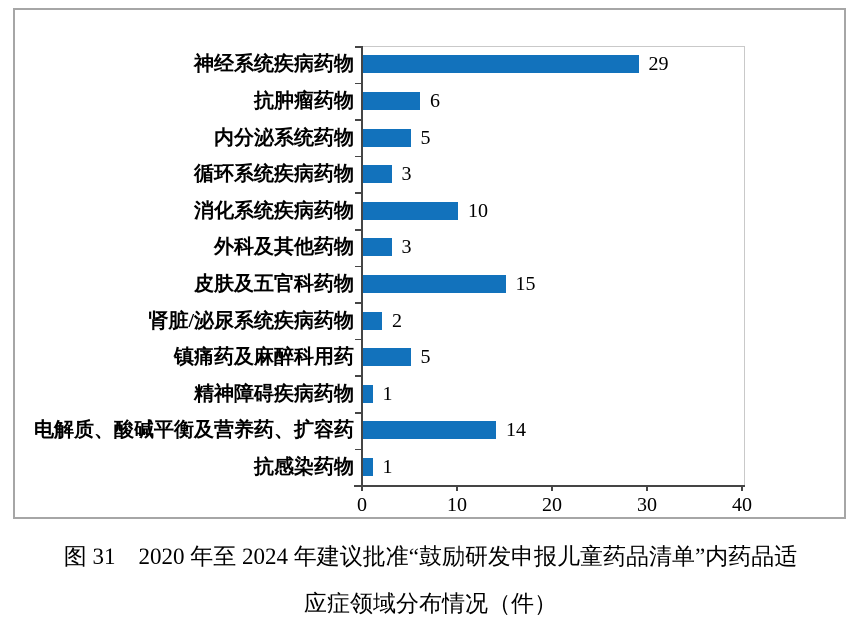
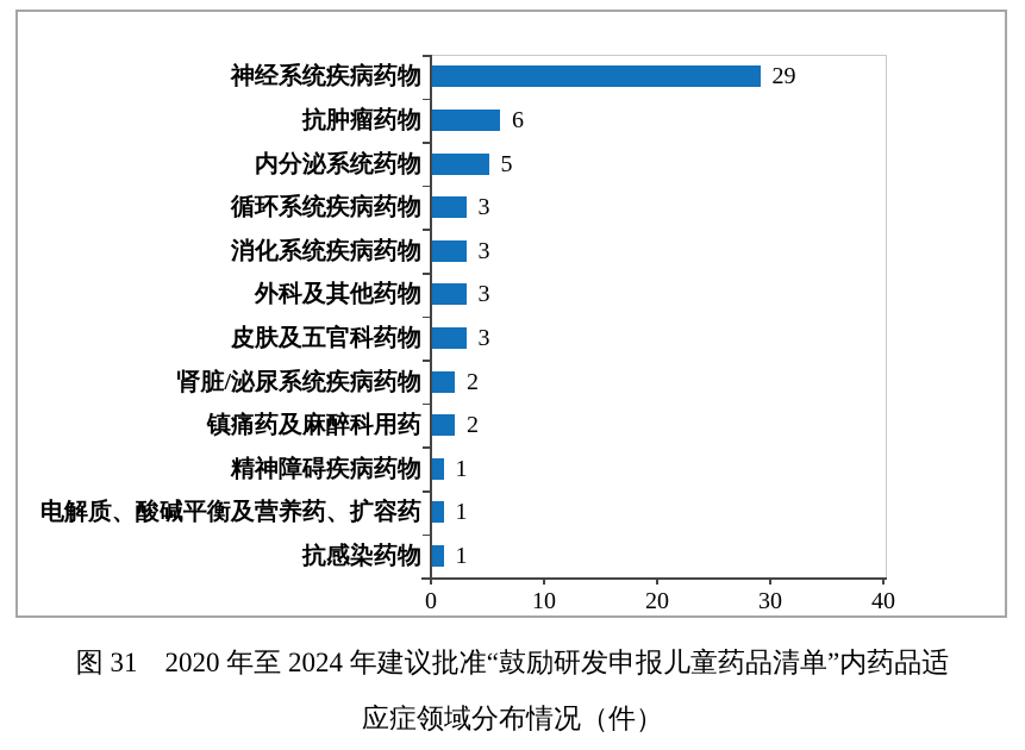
消化系统疾病药物: 10 -> 3
皮肤及五官科药物: 15 -> 3
镇痛药及麻醉科用药: 5 -> 2
电解质、酸碱平衡及营养药、扩容药: 14 -> 1
